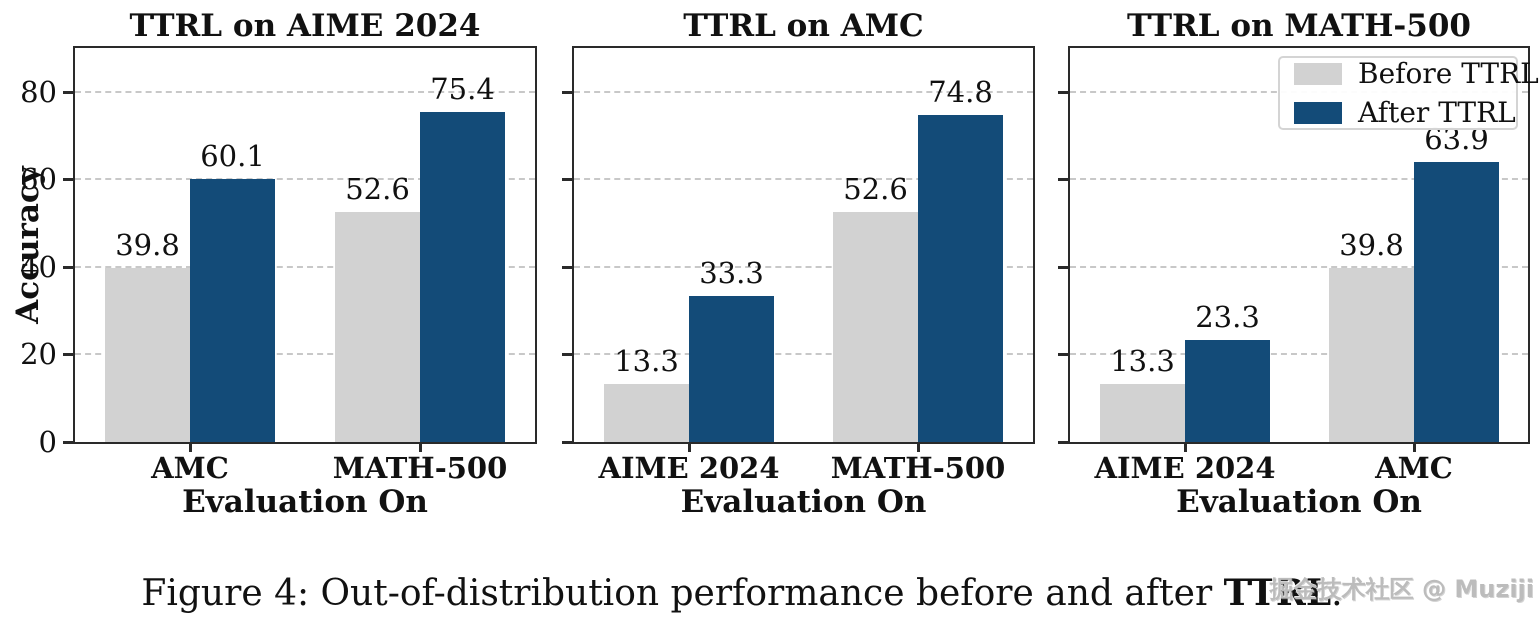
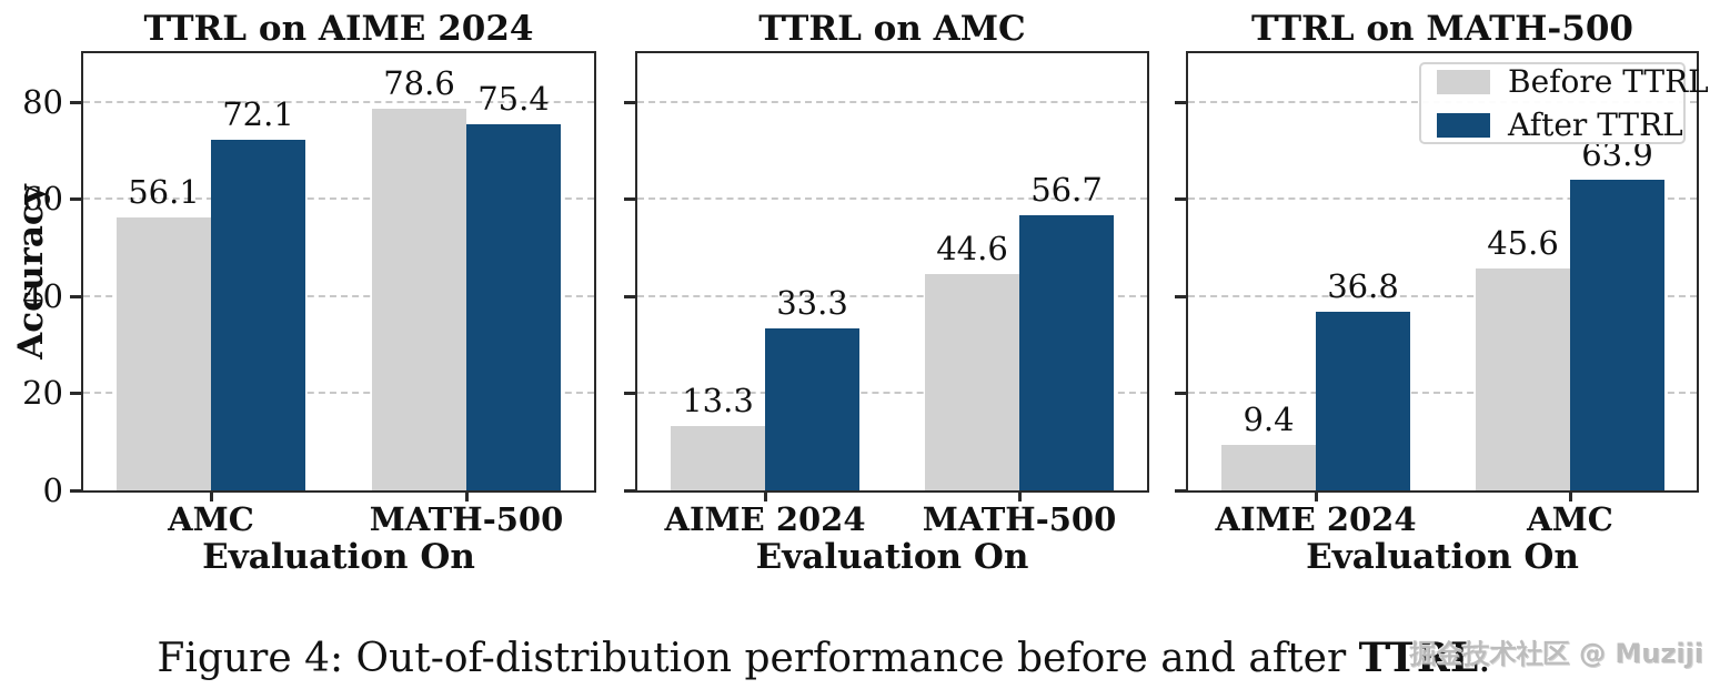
TTRL on AIME 2024/Before TTRL/AMC: 39.8 -> 56.1
TTRL on AIME 2024/After TTRL/AMC: 60.1 -> 72.1
TTRL on AIME 2024/Before TTRL/MATH-500: 52.6 -> 78.6
TTRL on AMC/Before TTRL/MATH-500: 52.6 -> 44.6
TTRL on AMC/After TTRL/MATH-500: 74.8 -> 56.7
TTRL on MATH-500/Before TTRL/AIME 2024: 13.3 -> 9.4
TTRL on MATH-500/After TTRL/AIME 2024: 23.3 -> 36.8
TTRL on MATH-500/Before TTRL/AMC: 39.8 -> 45.6
